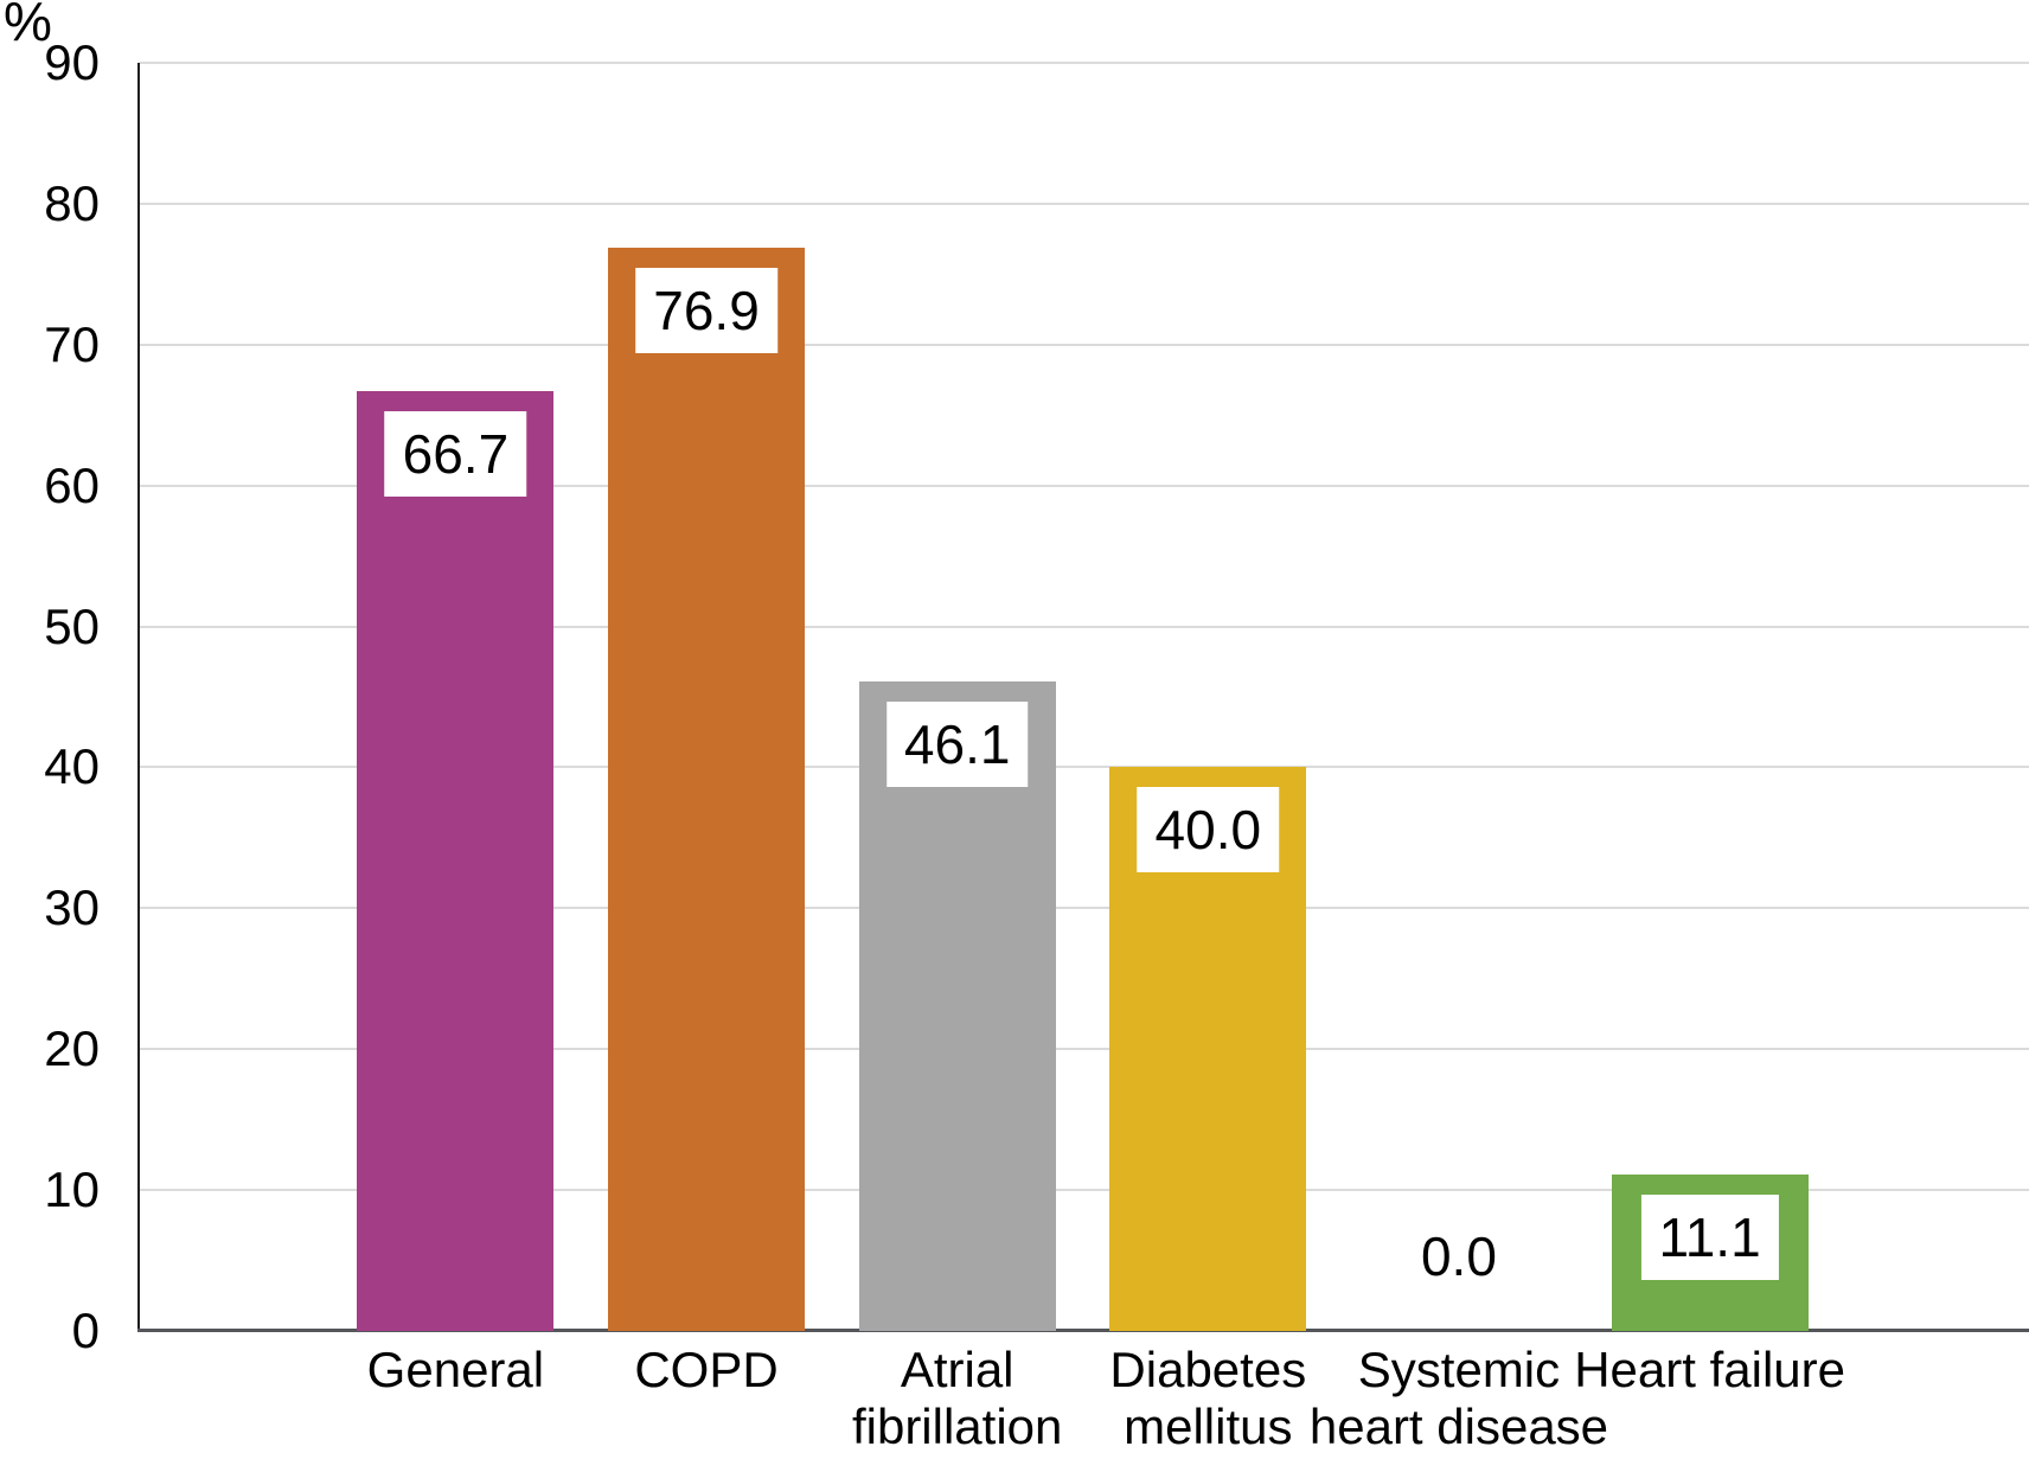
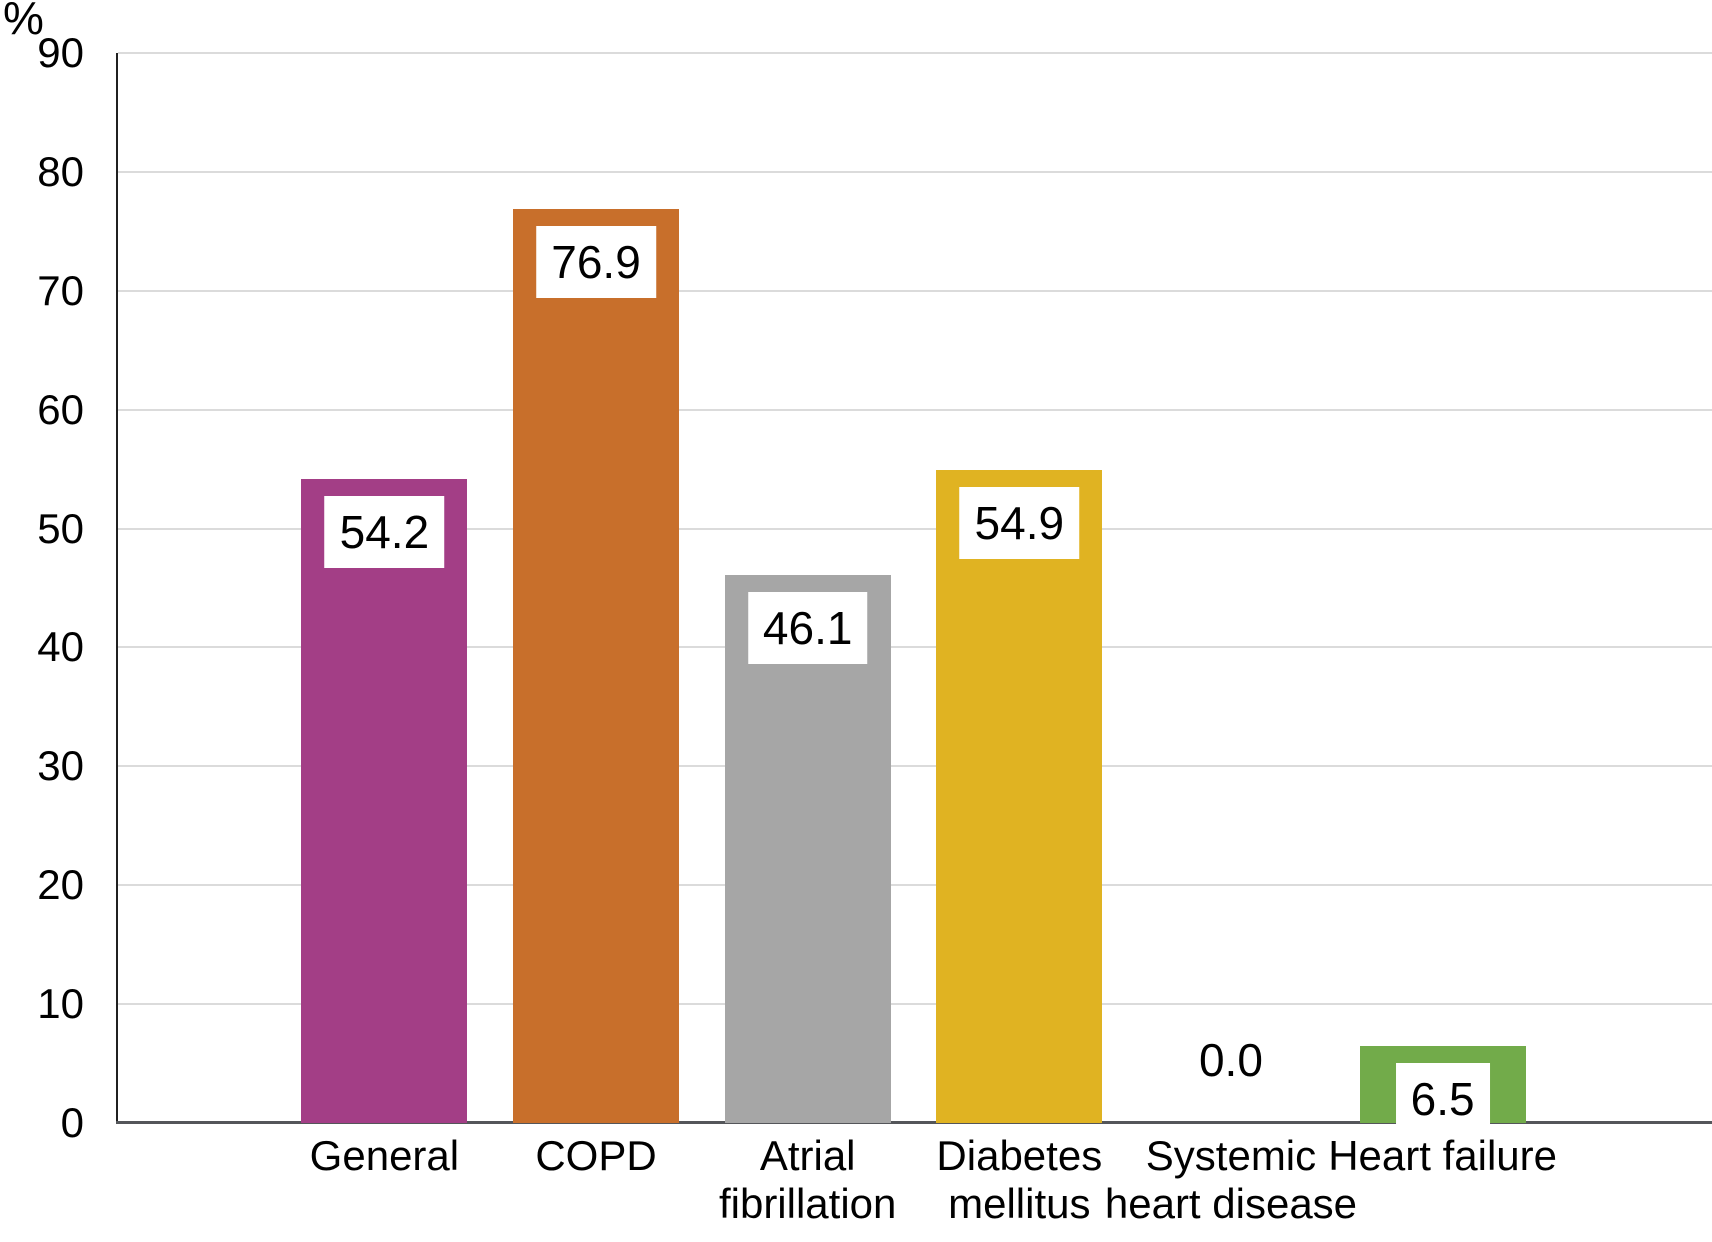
General: 66.7 -> 54.2
Diabetes mellitus: 40.0 -> 54.9
Heart failure: 11.1 -> 6.5
